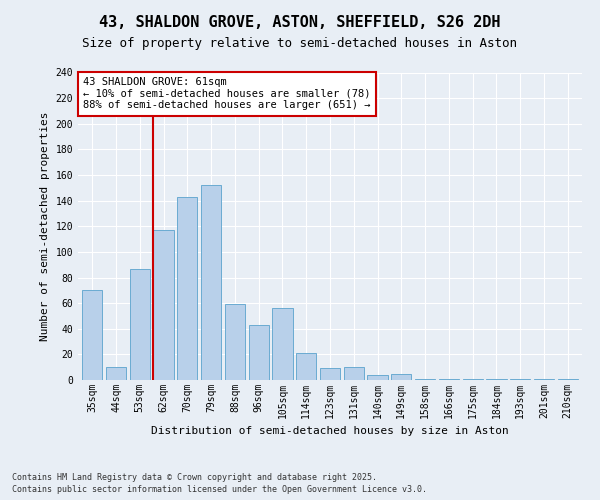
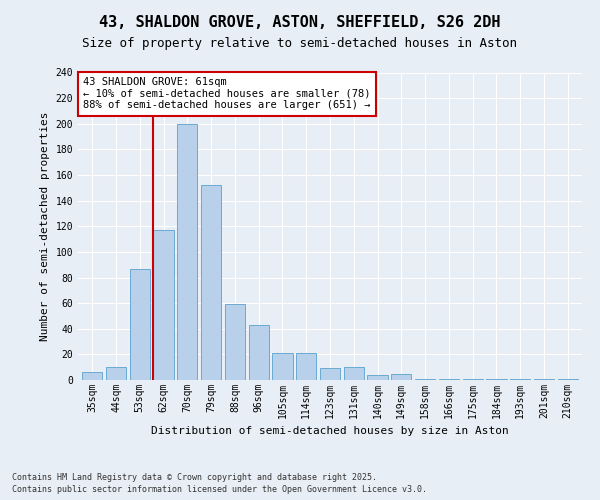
35sqm: 70 -> 6
70sqm: 143 -> 200
105sqm: 56 -> 21
